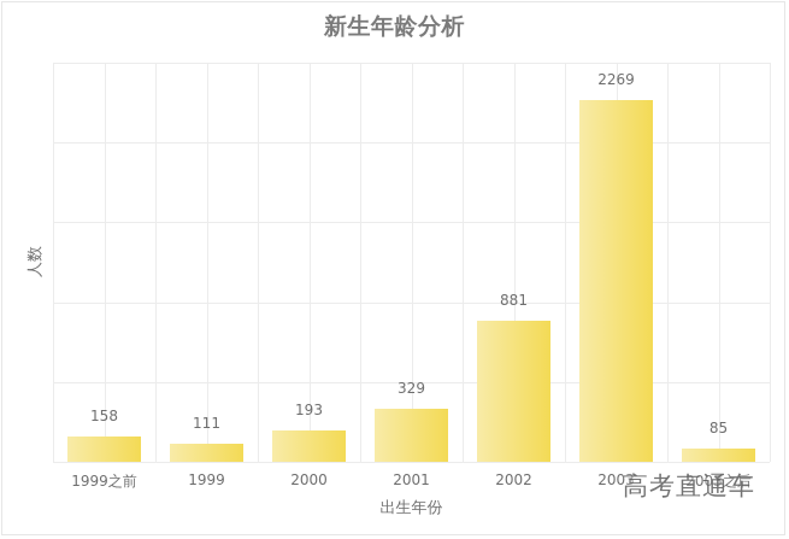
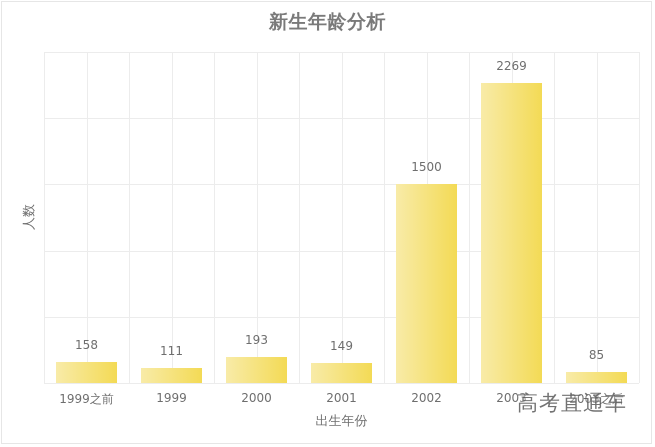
2001: 329 -> 149
2002: 881 -> 1500
